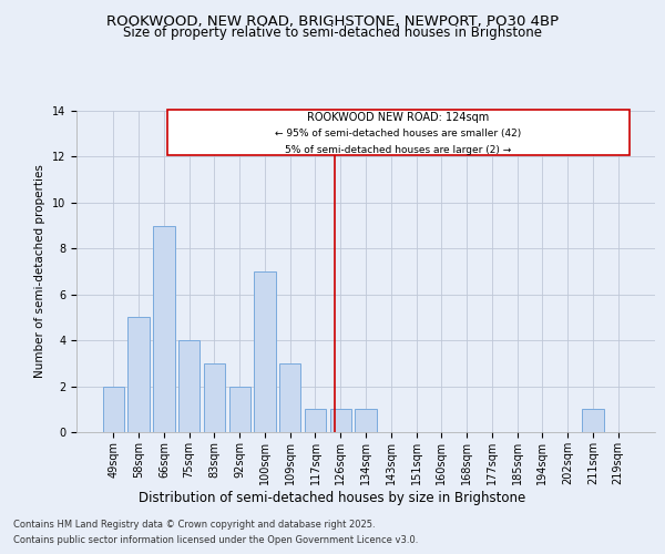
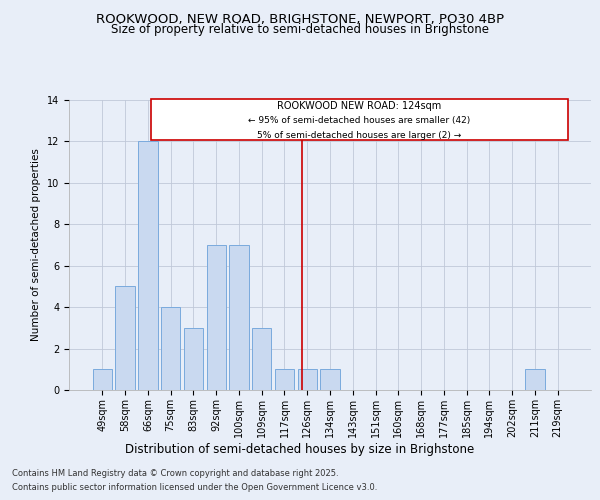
49sqm: 2 -> 1
66sqm: 9 -> 12
92sqm: 2 -> 7
